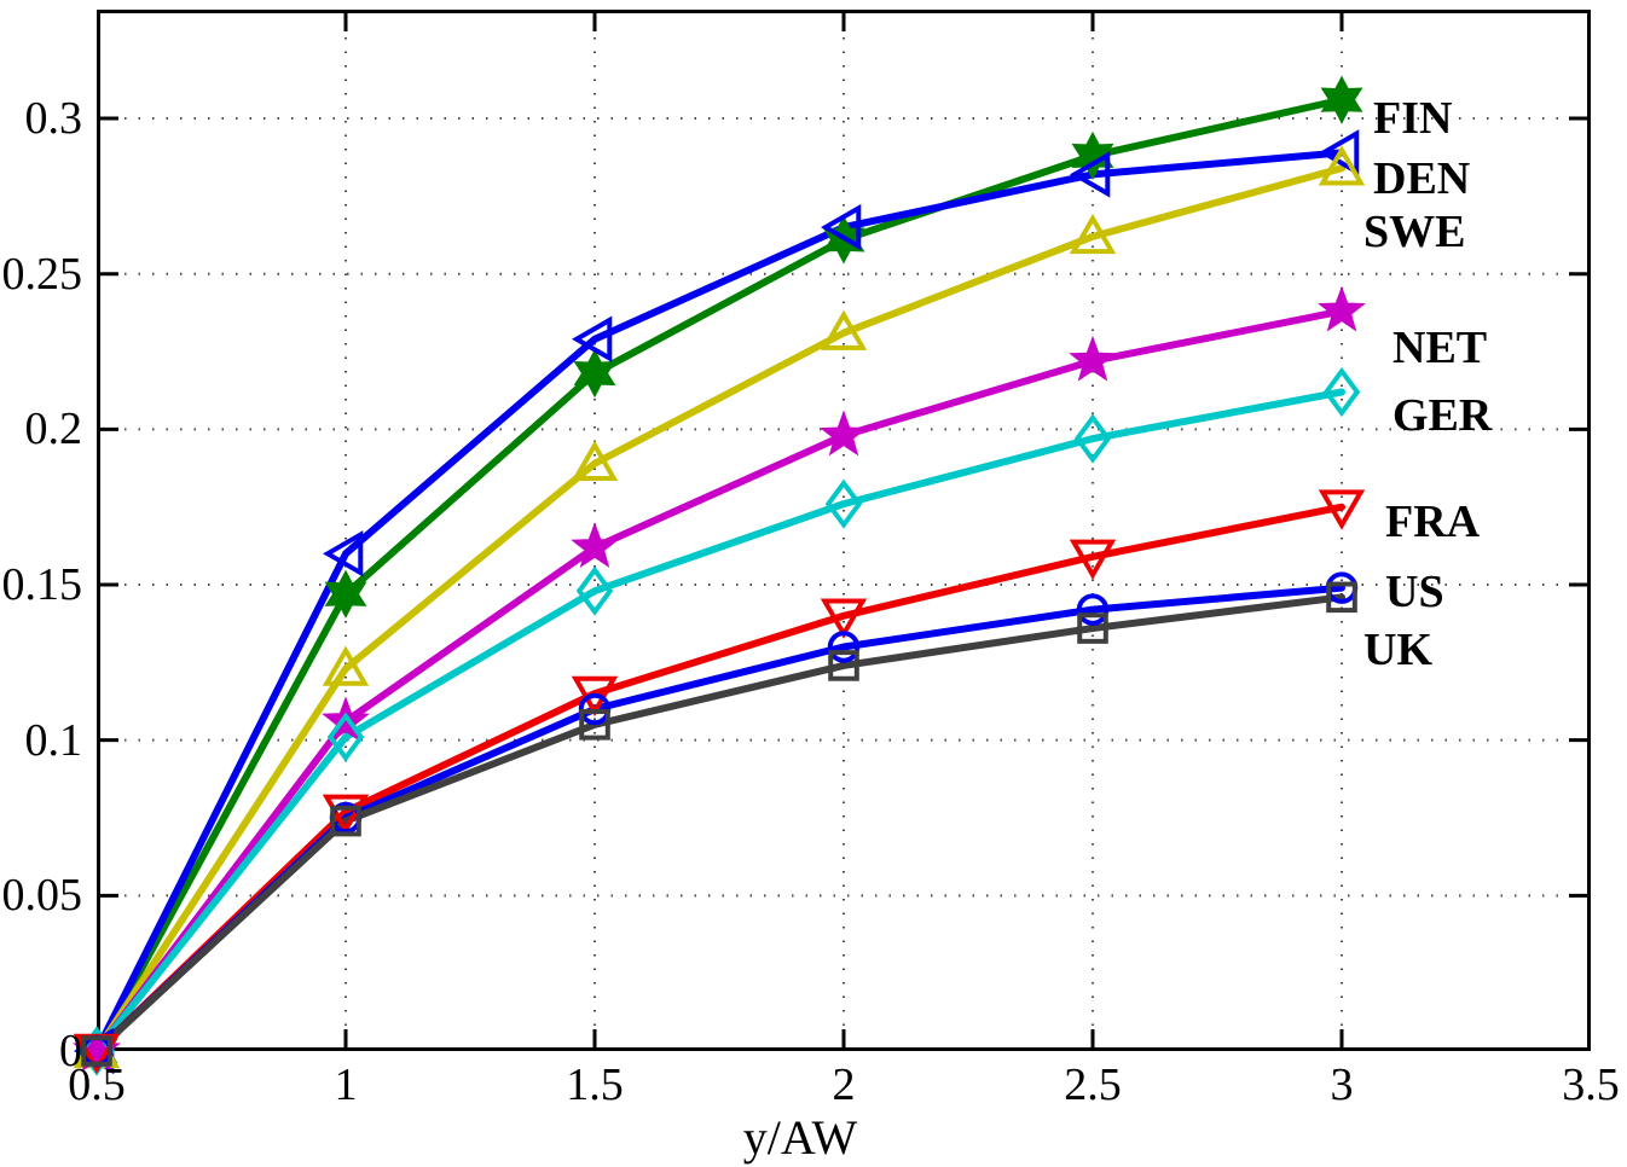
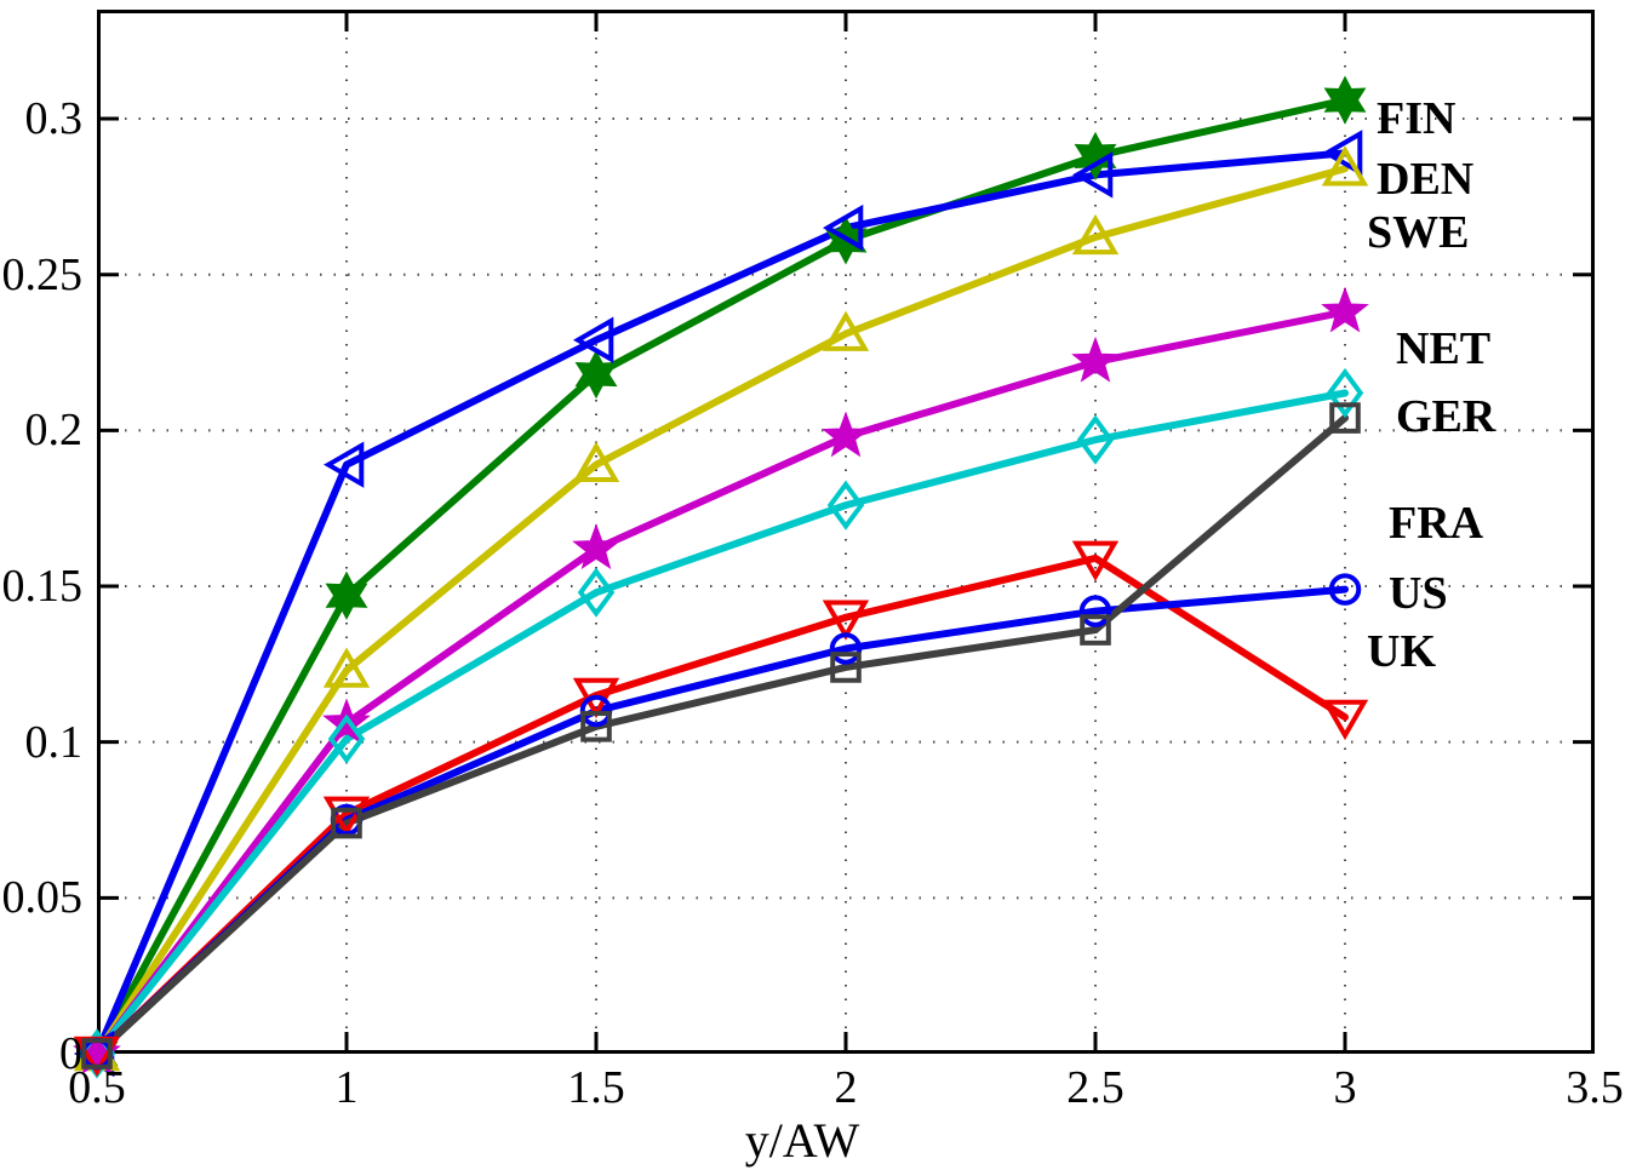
DEN/1: 0.160 -> 0.189
FRA/3: 0.175 -> 0.108
UK/3: 0.146 -> 0.204
